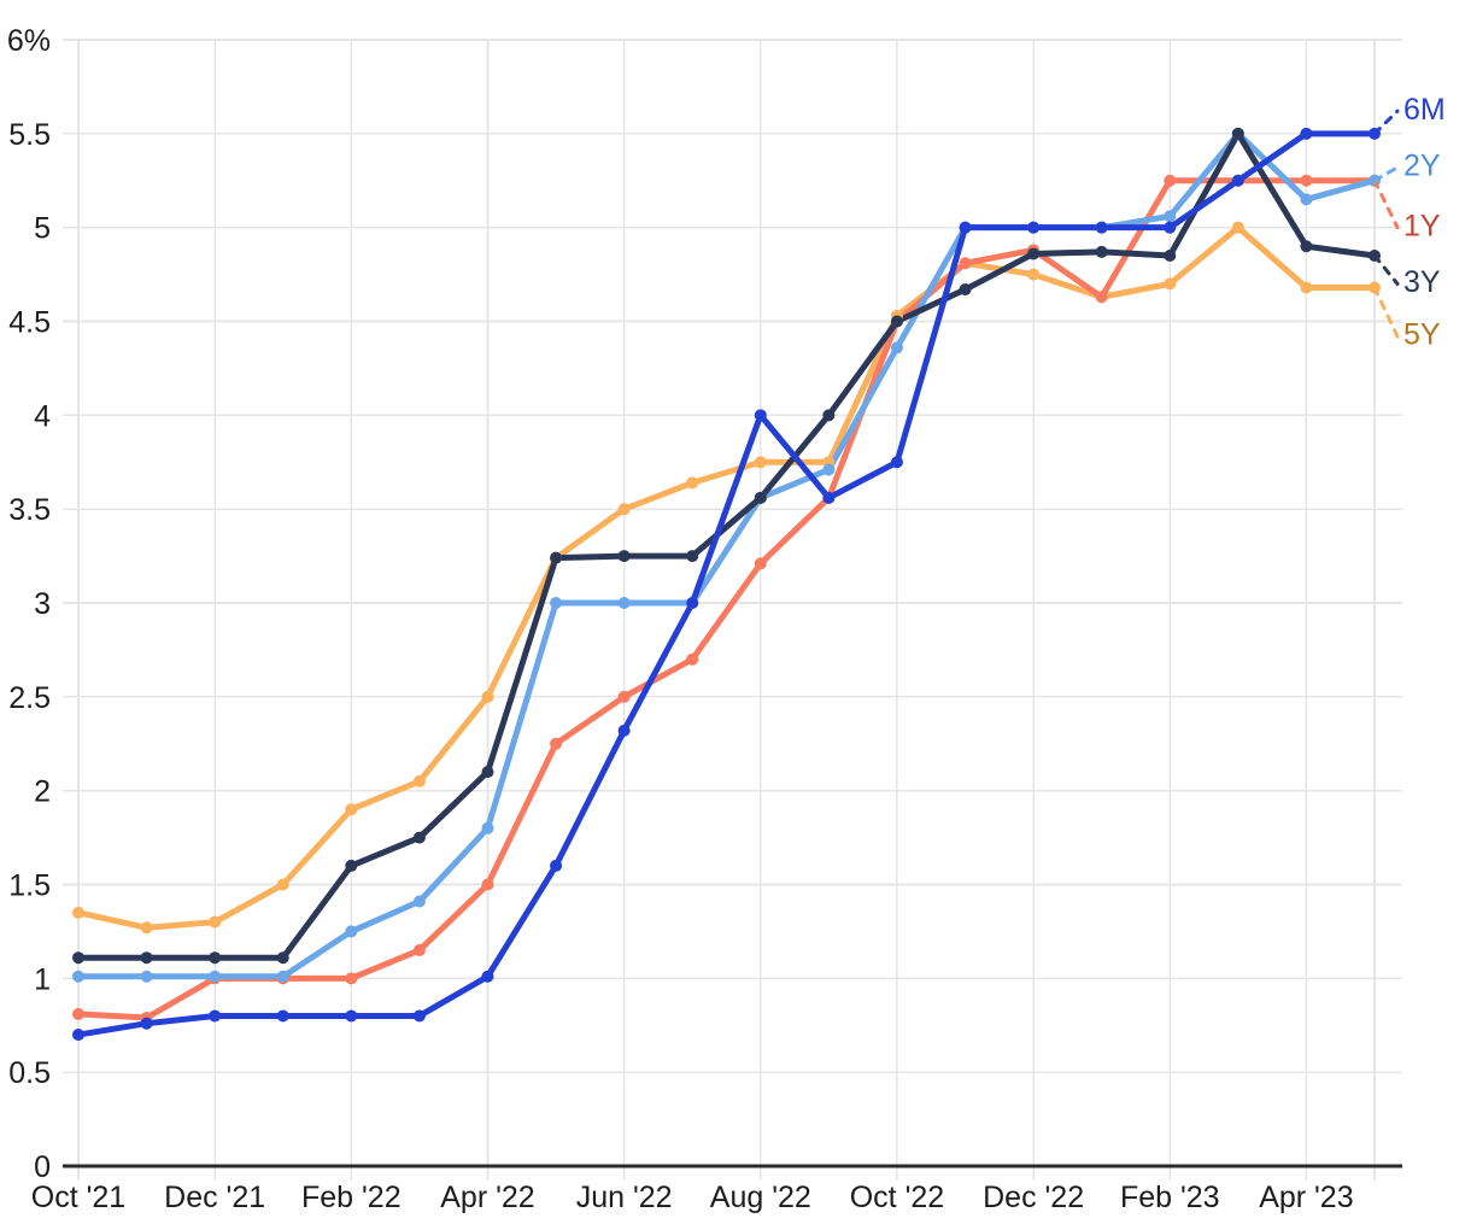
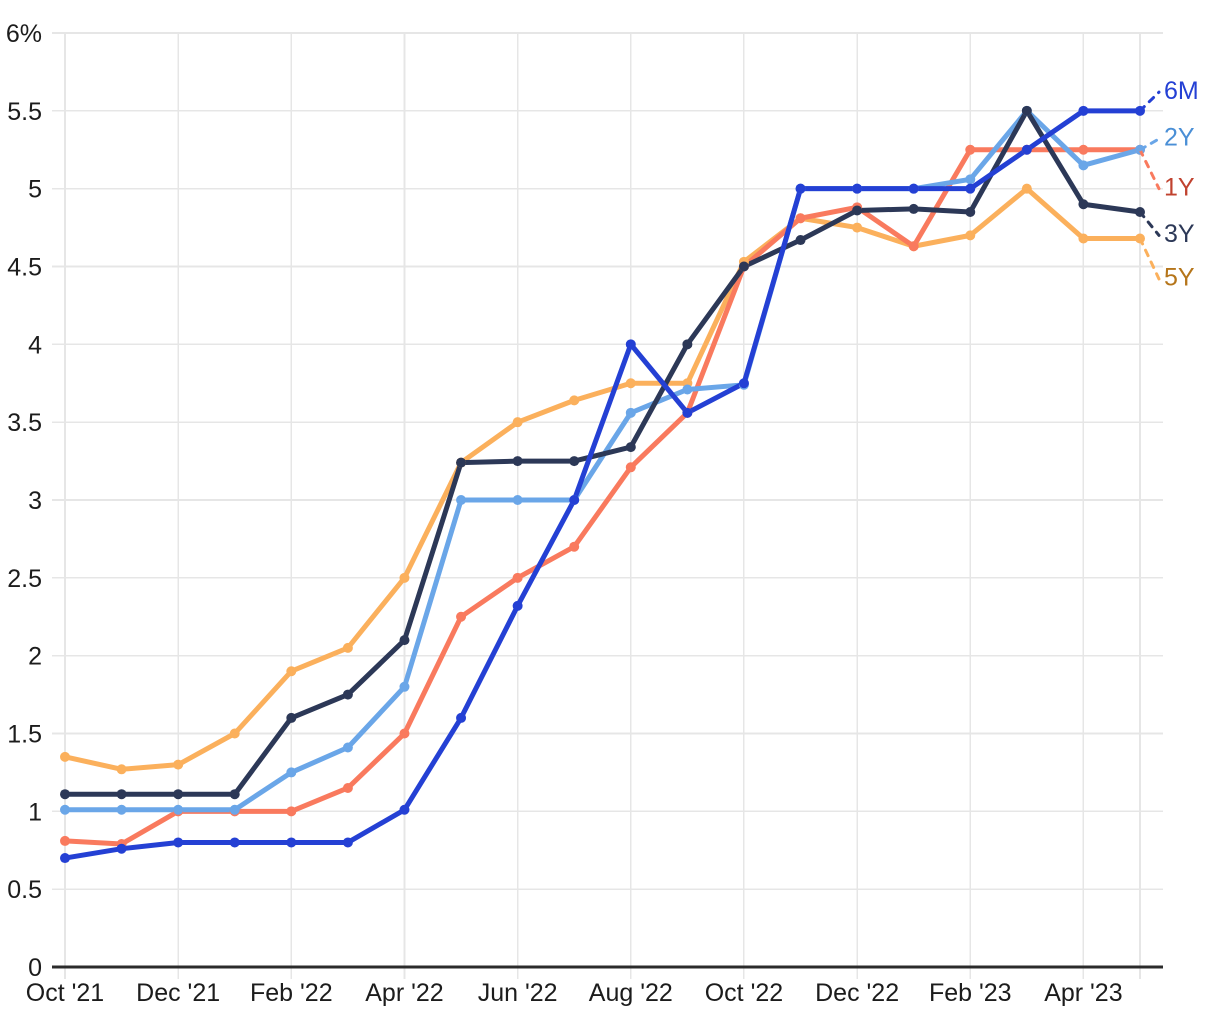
3Y/Aug '22: 3.56% -> 3.34%
2Y/Oct '22: 4.36% -> 3.74%
